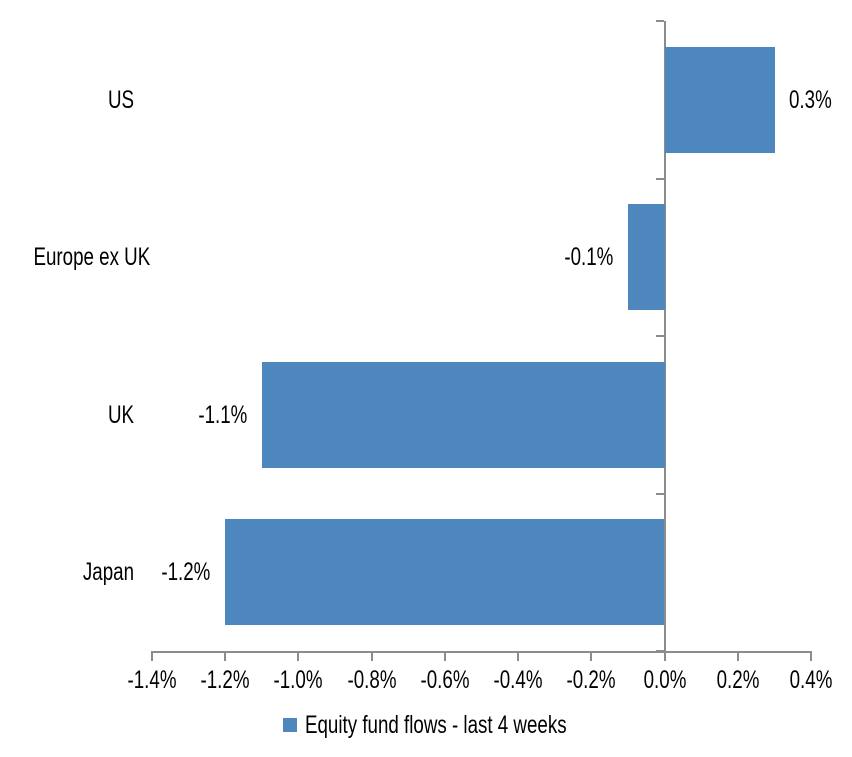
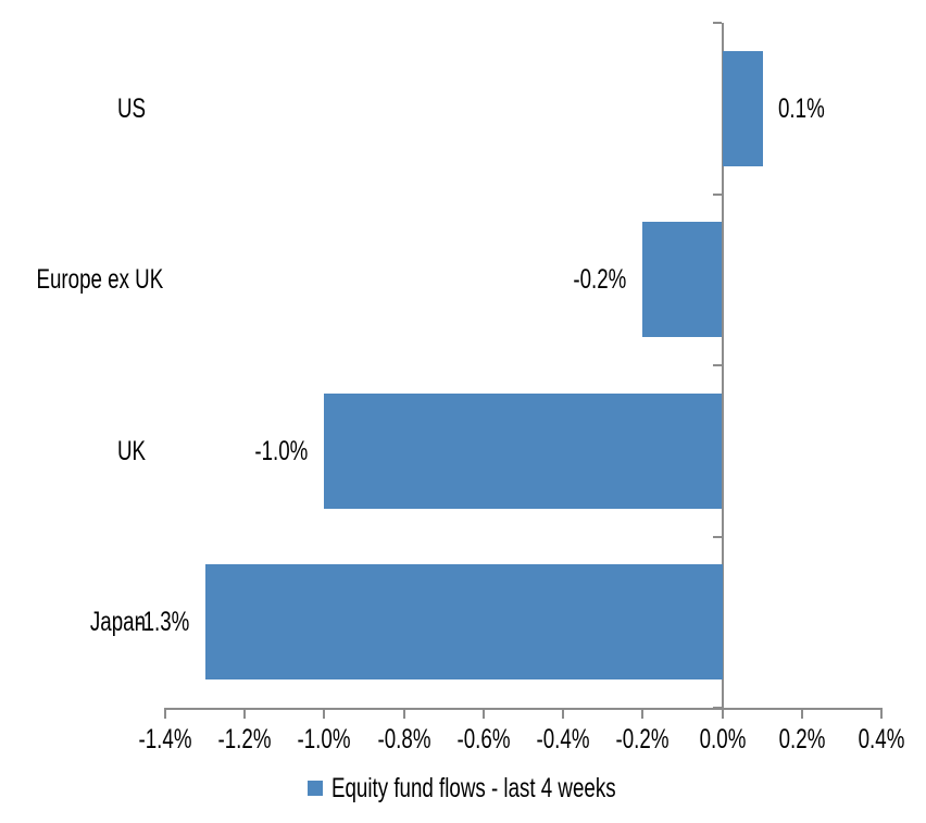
US: 0.3% -> 0.1%
Europe ex UK: -0.1% -> -0.2%
UK: -1.1% -> -1.0%
Japan: -1.2% -> -1.3%
